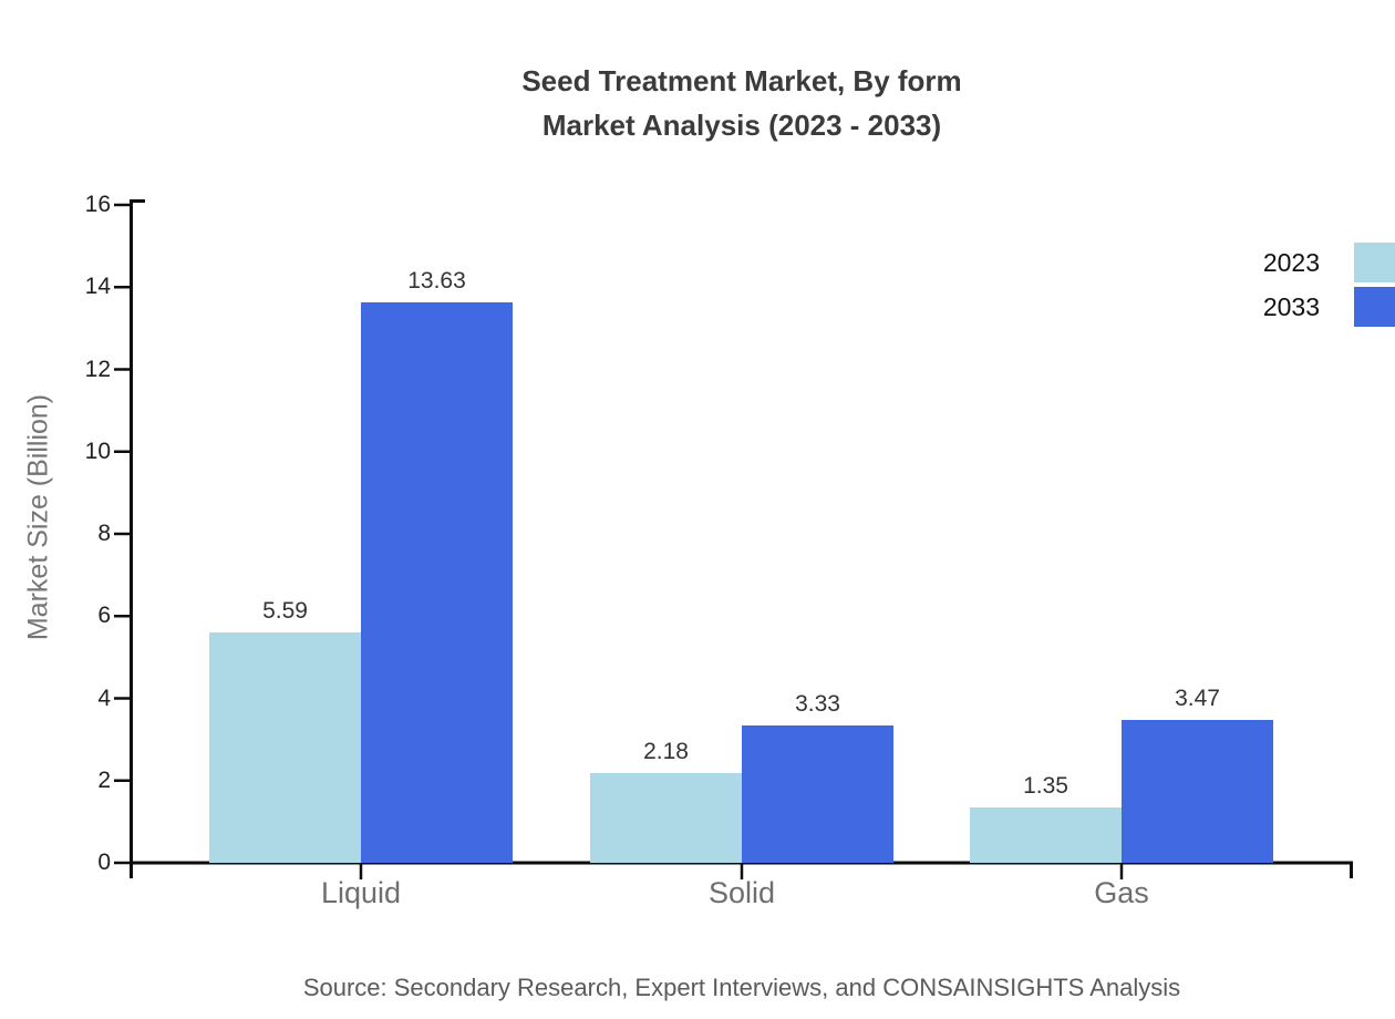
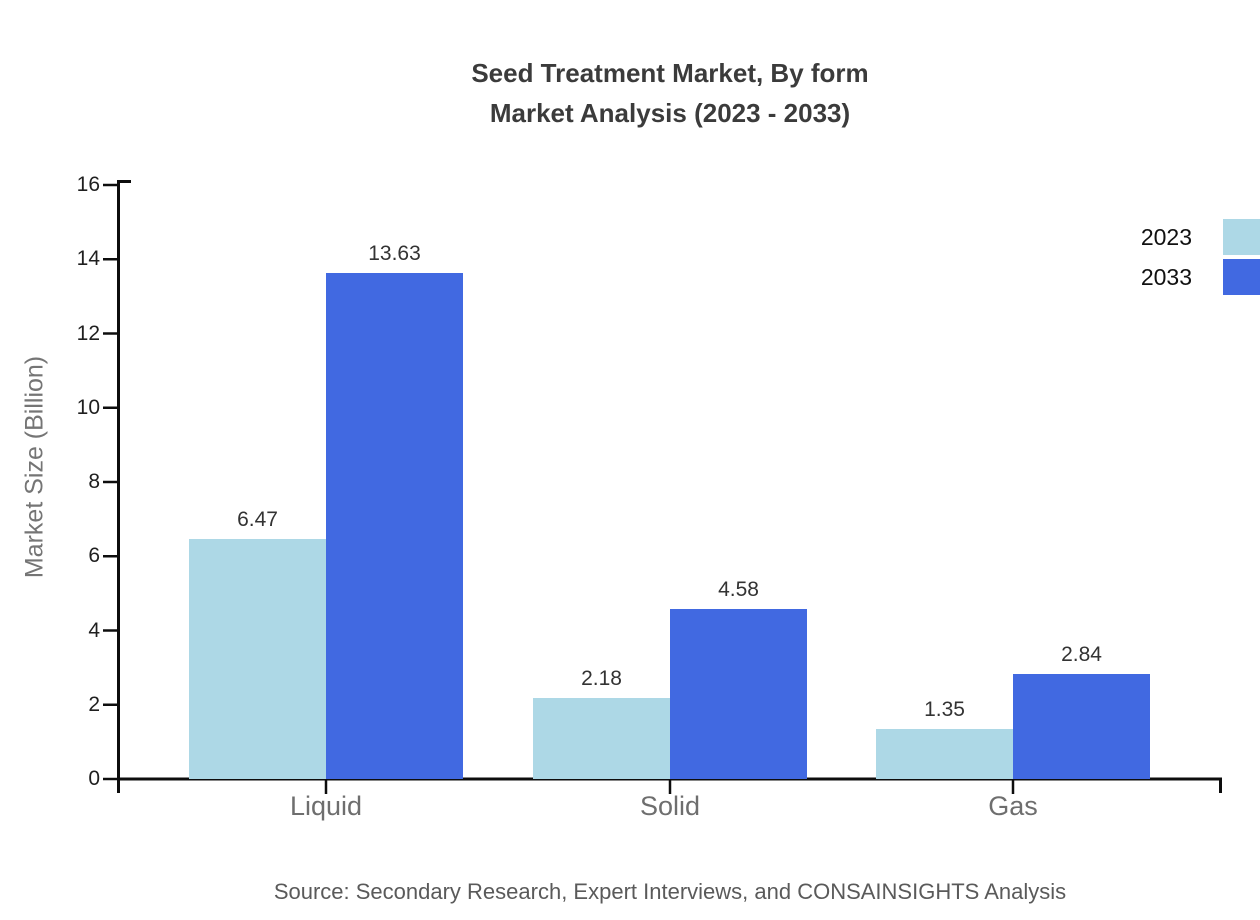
2023/Liquid: 5.59 -> 6.47
2033/Solid: 3.33 -> 4.58
2033/Gas: 3.47 -> 2.84
